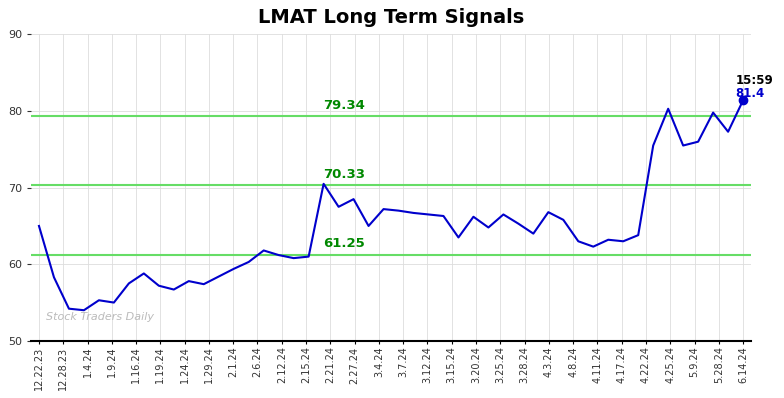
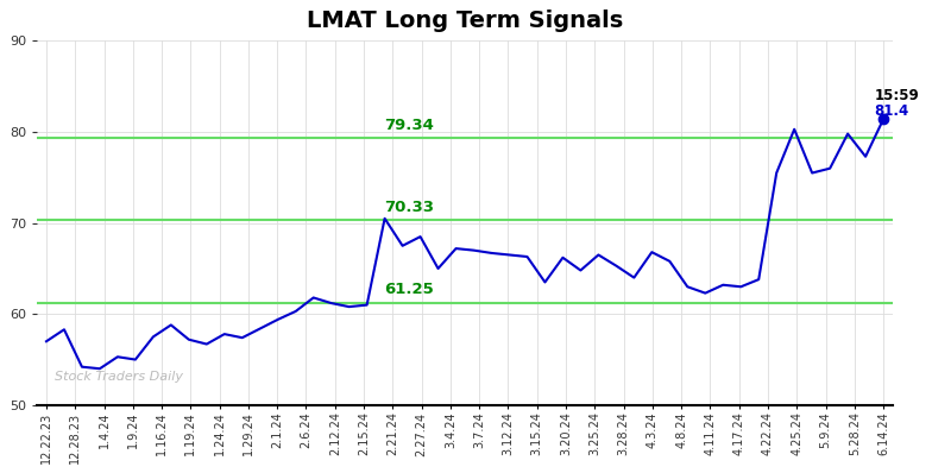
12.22.23: 65.0 -> 57.0
